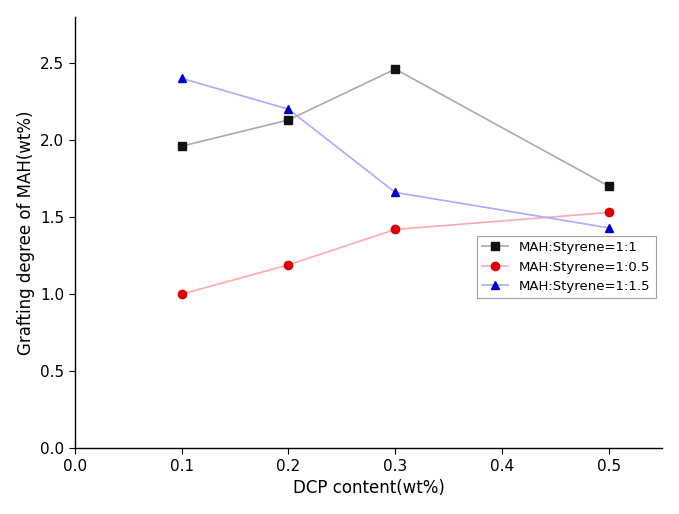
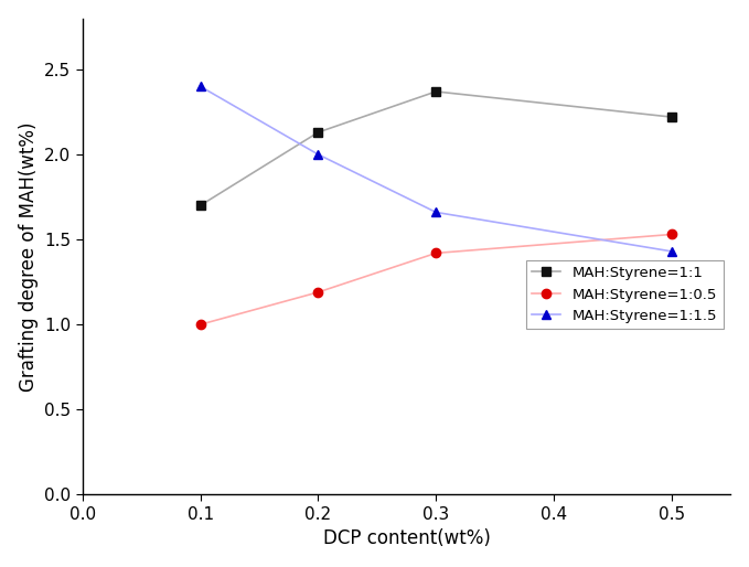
MAH:Styrene=1:1/0.1: 1.96 -> 1.70
MAH:Styrene=1:1.5/0.2: 2.20 -> 2.00
MAH:Styrene=1:1/0.3: 2.46 -> 2.37
MAH:Styrene=1:1/0.5: 1.70 -> 2.22
